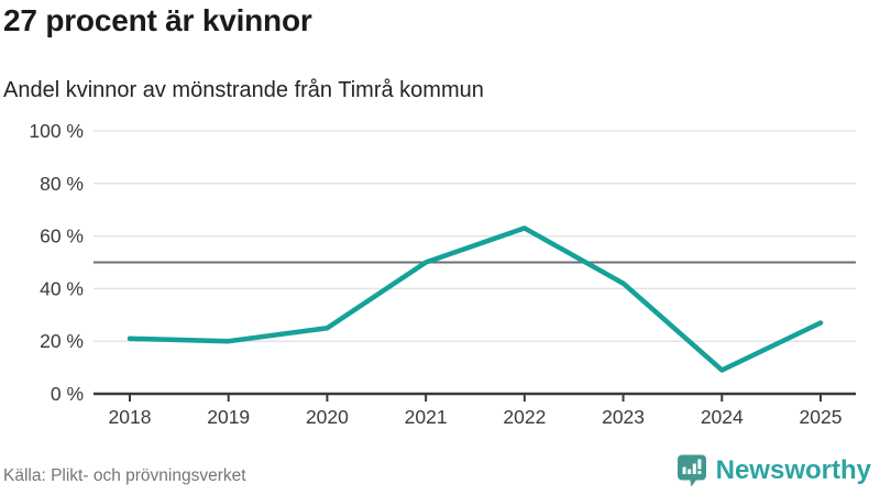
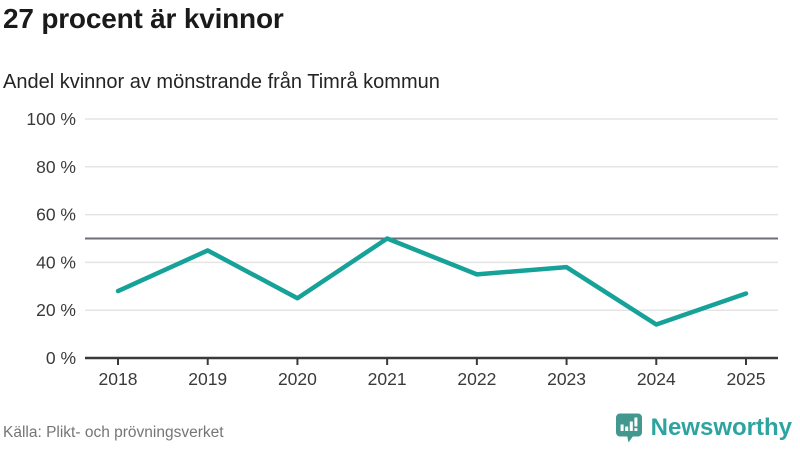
2018: 21% -> 28%
2019: 20% -> 45%
2022: 63% -> 35%
2023: 42% -> 38%
2024: 9% -> 14%
